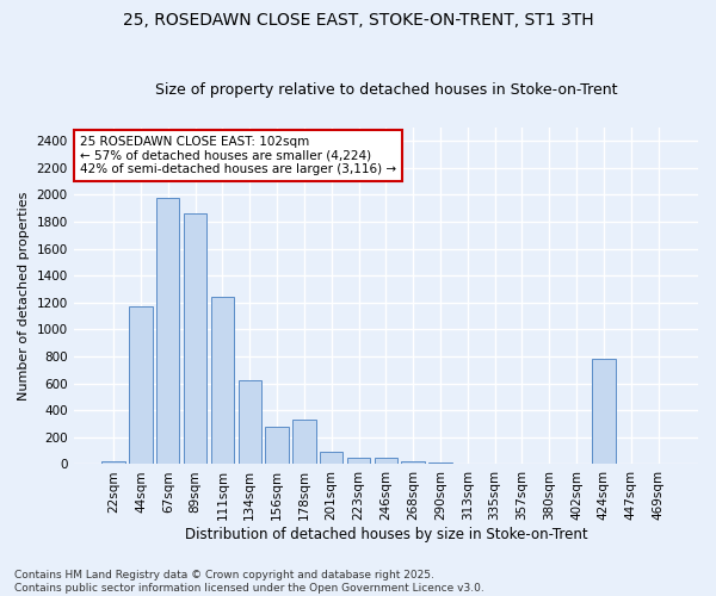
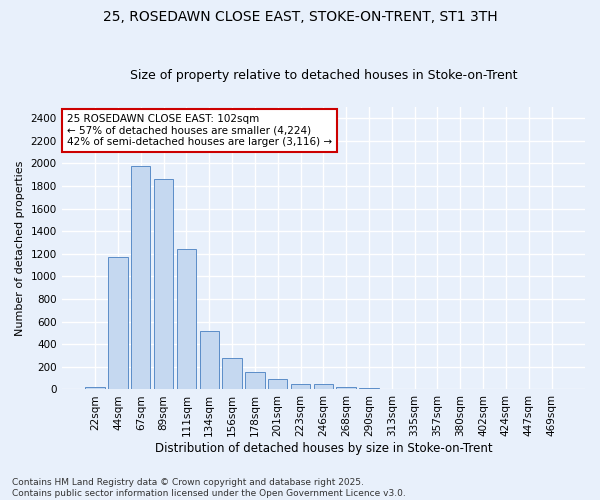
134sqm: 620 -> 520
178sqm: 330 -> 150
424sqm: 780 -> 0
